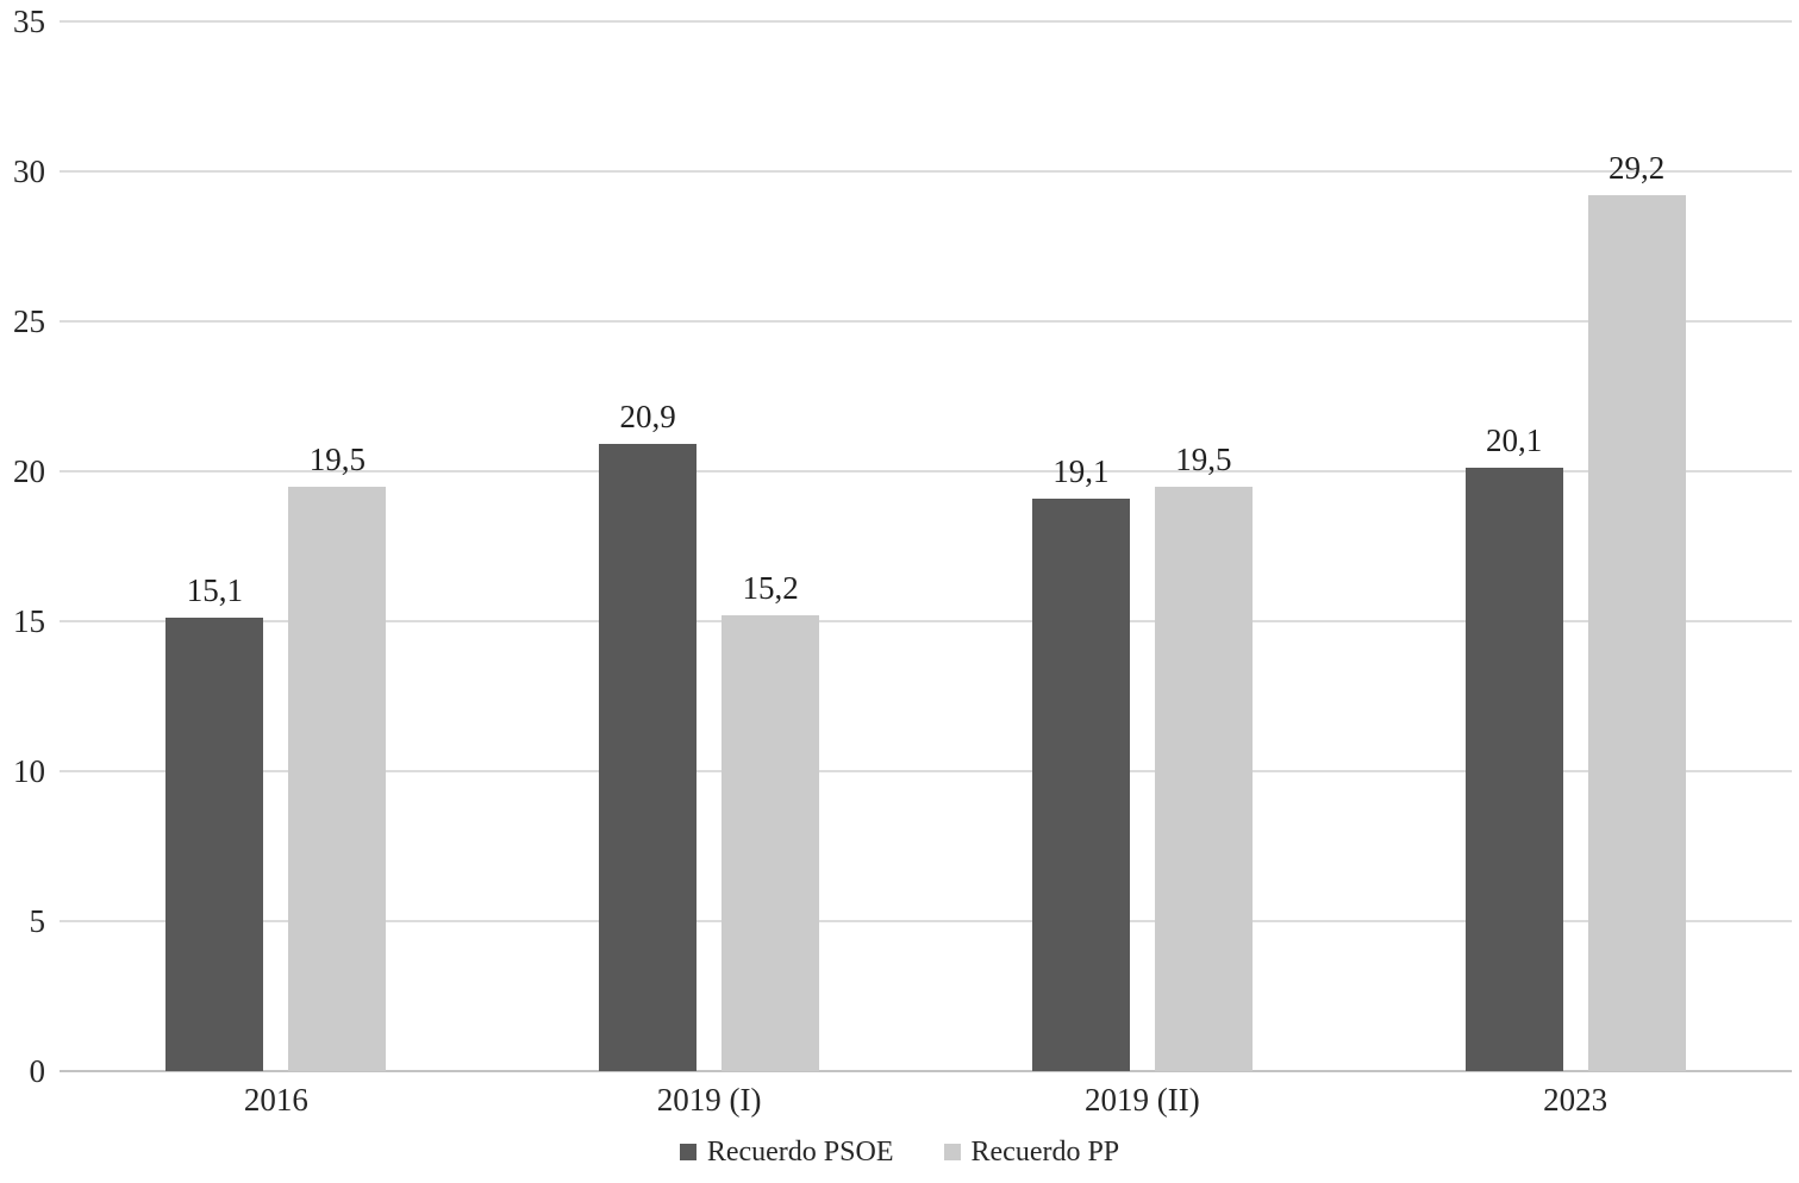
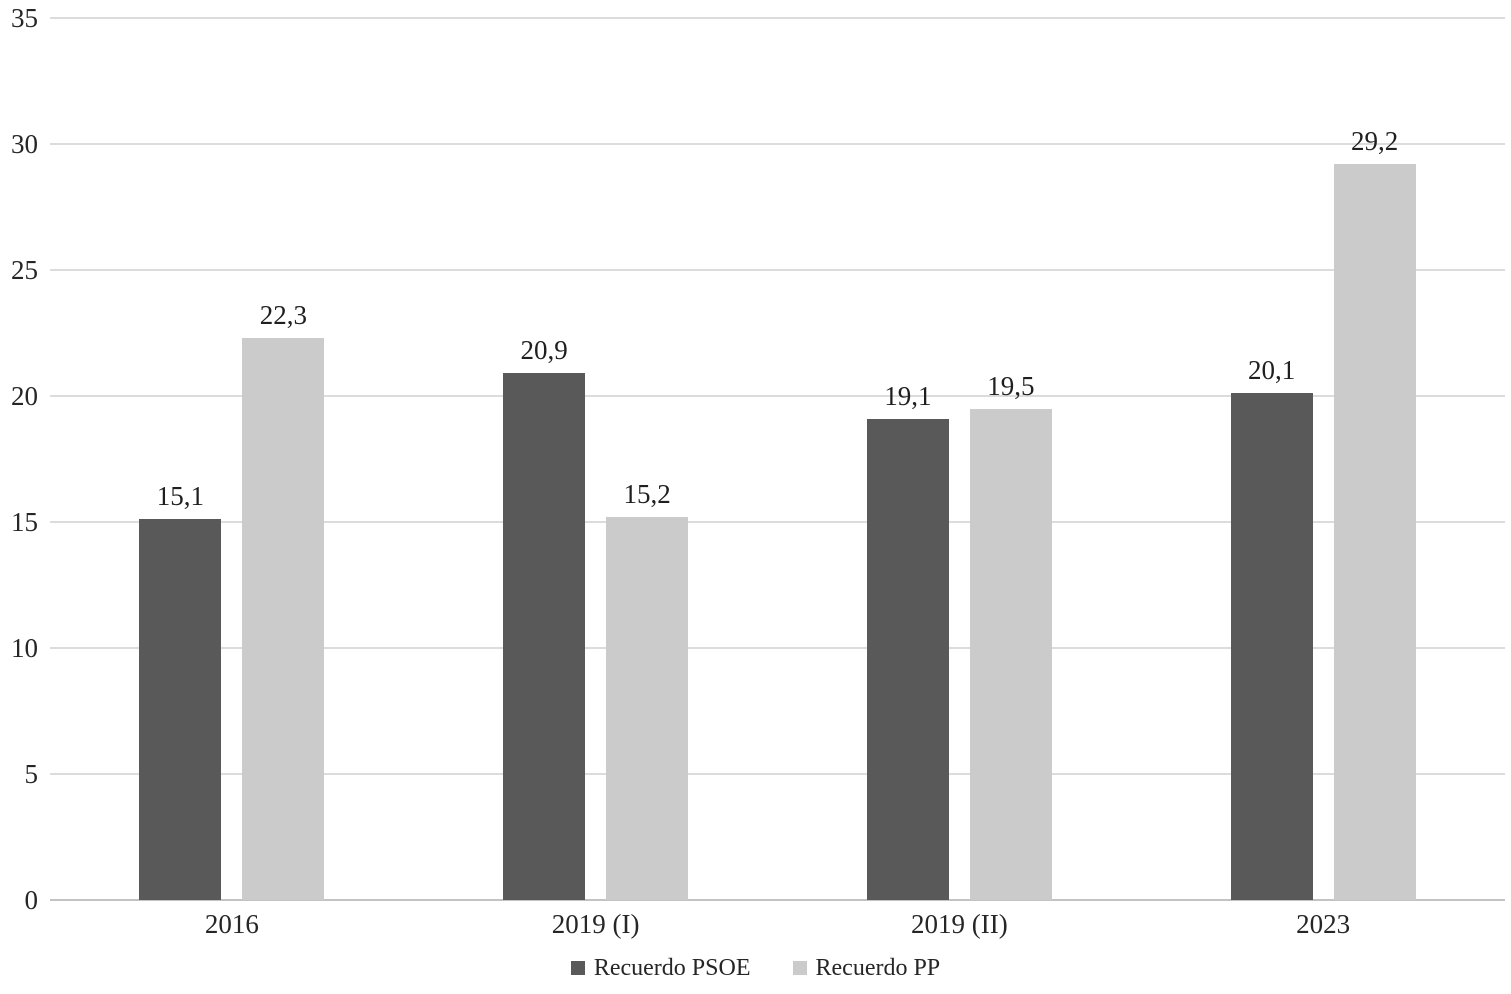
Recuerdo PP/2016: 19,5 -> 22,3
